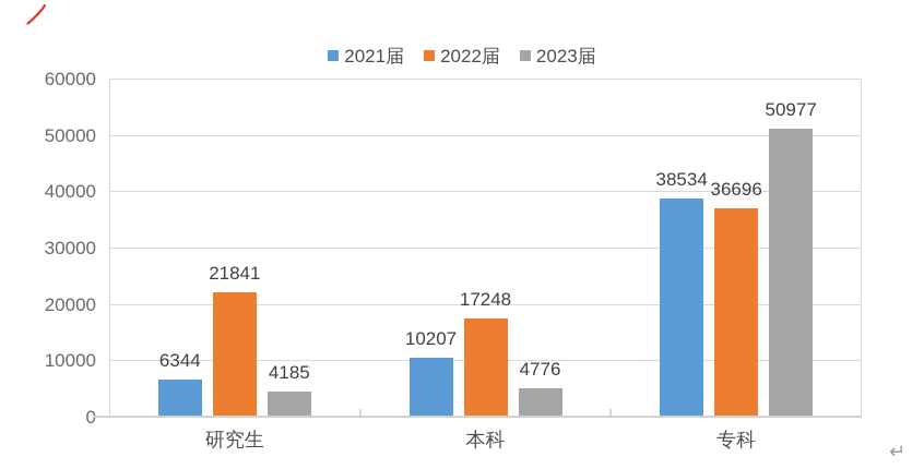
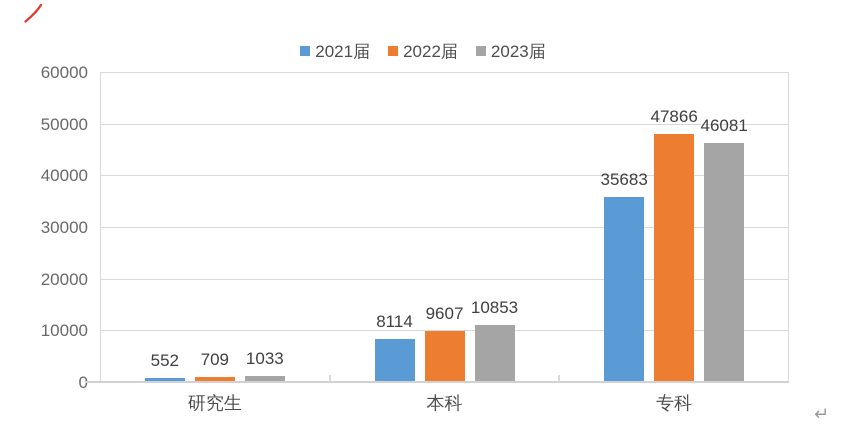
2021届/研究生: 6344 -> 552
2022届/研究生: 21841 -> 709
2023届/研究生: 4185 -> 1033
2021届/本科: 10207 -> 8114
2022届/本科: 17248 -> 9607
2023届/本科: 4776 -> 10853
2021届/专科: 38534 -> 35683
2022届/专科: 36696 -> 47866
2023届/专科: 50977 -> 46081
